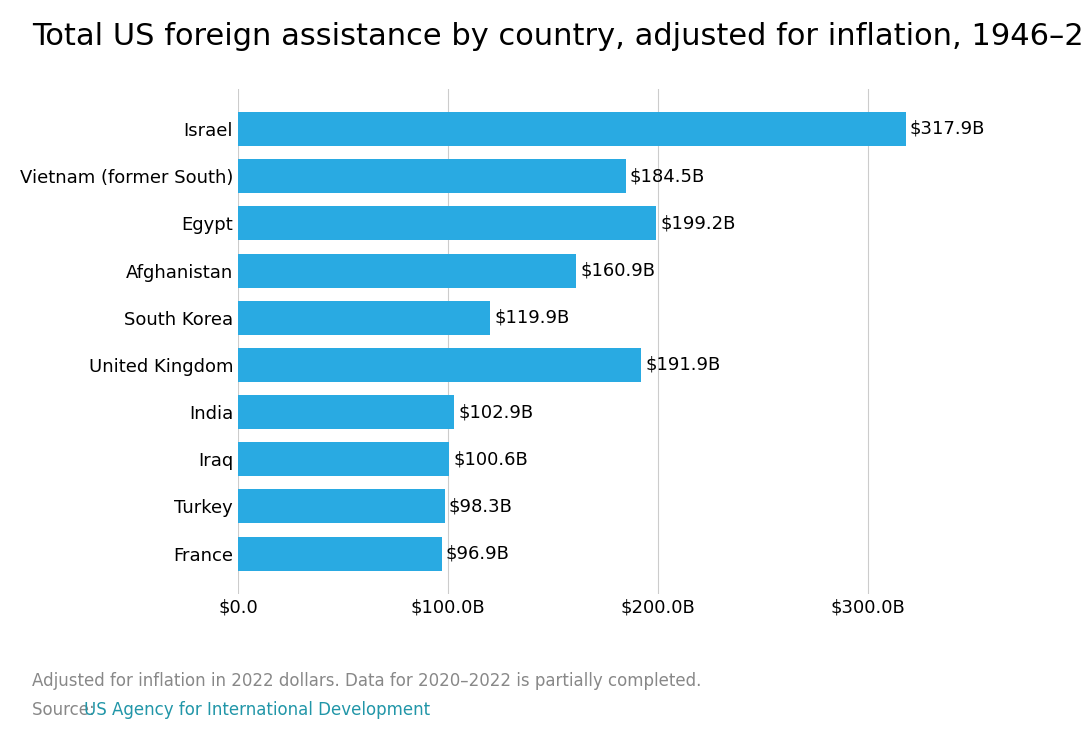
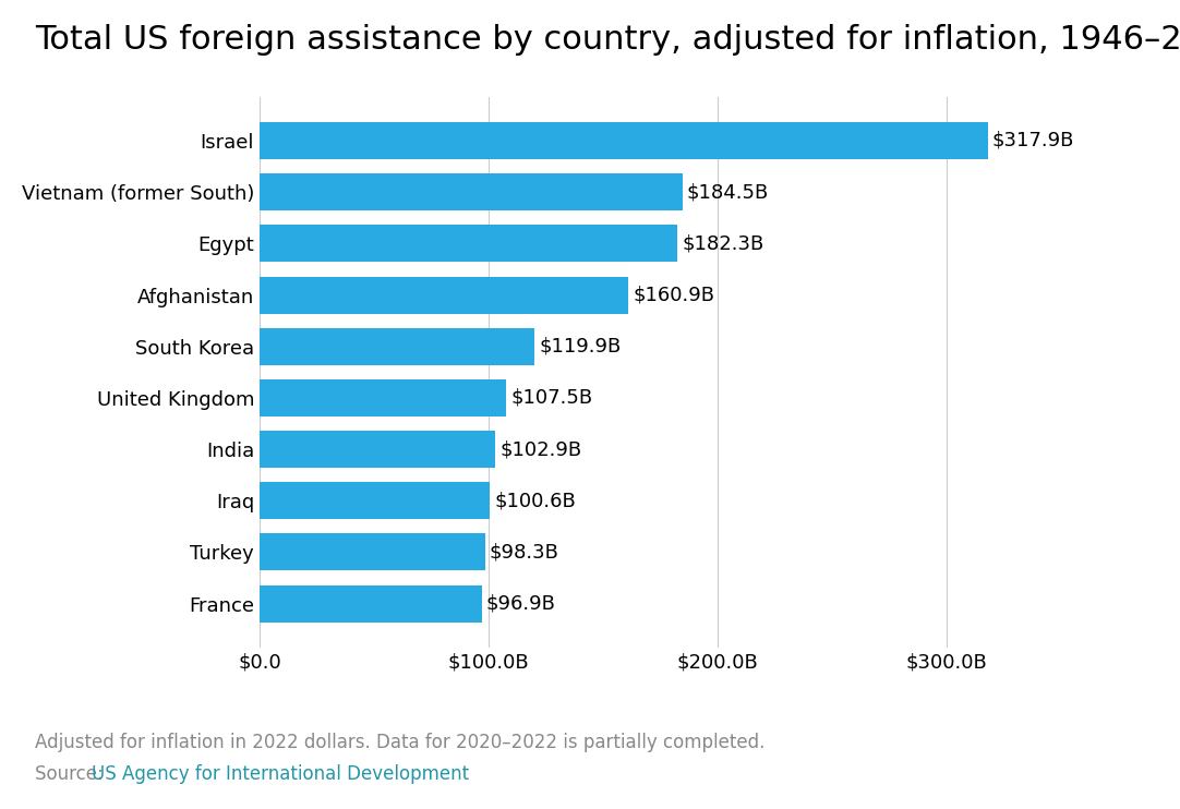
Egypt: $199.2B -> $182.3B
United Kingdom: $191.9B -> $107.5B
